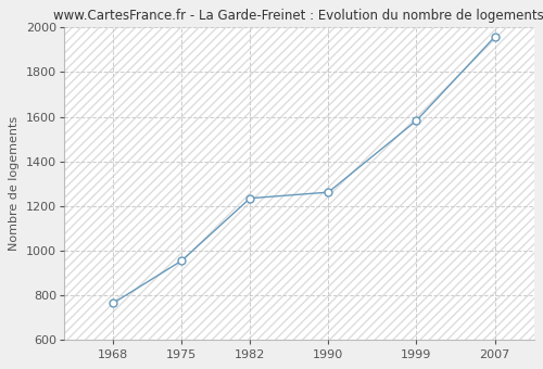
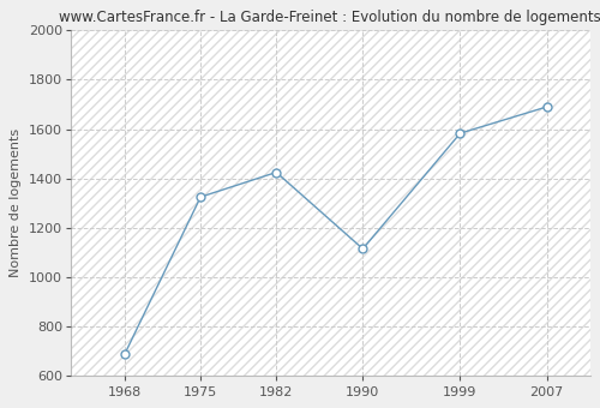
1968: 765 -> 690
1975: 955 -> 1325
1982: 1235 -> 1425
1990: 1262 -> 1115
2007: 1958 -> 1690
